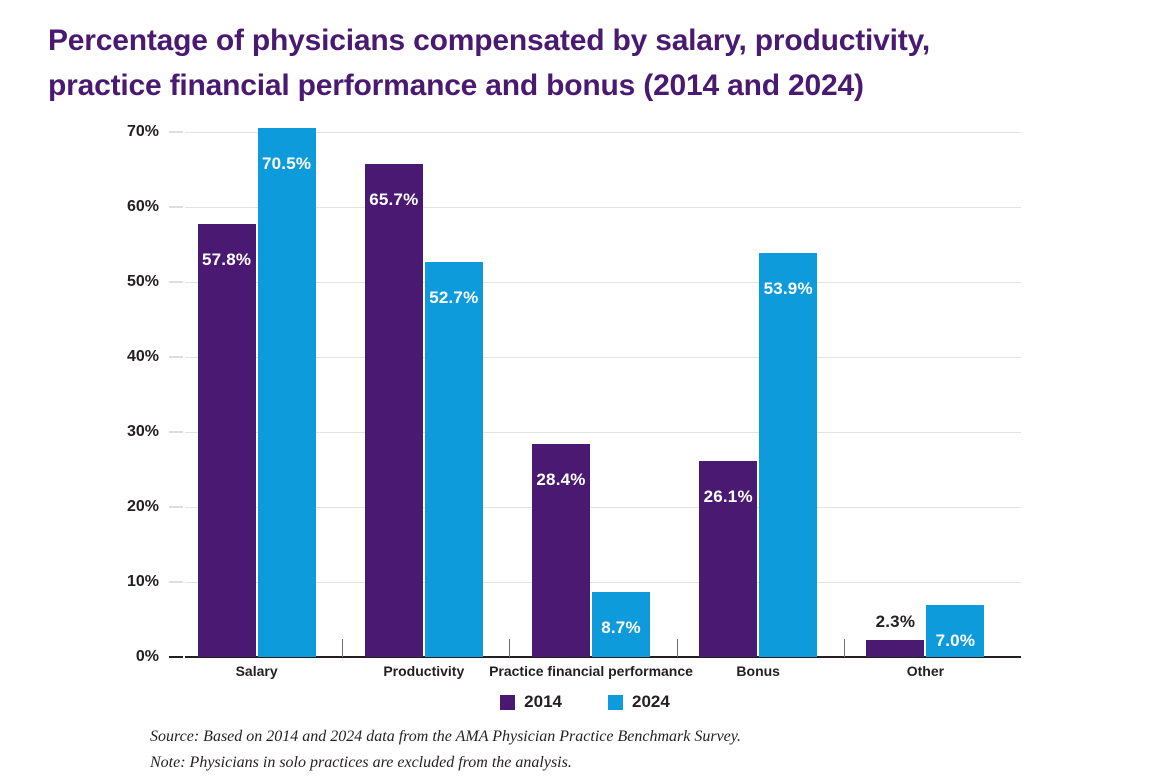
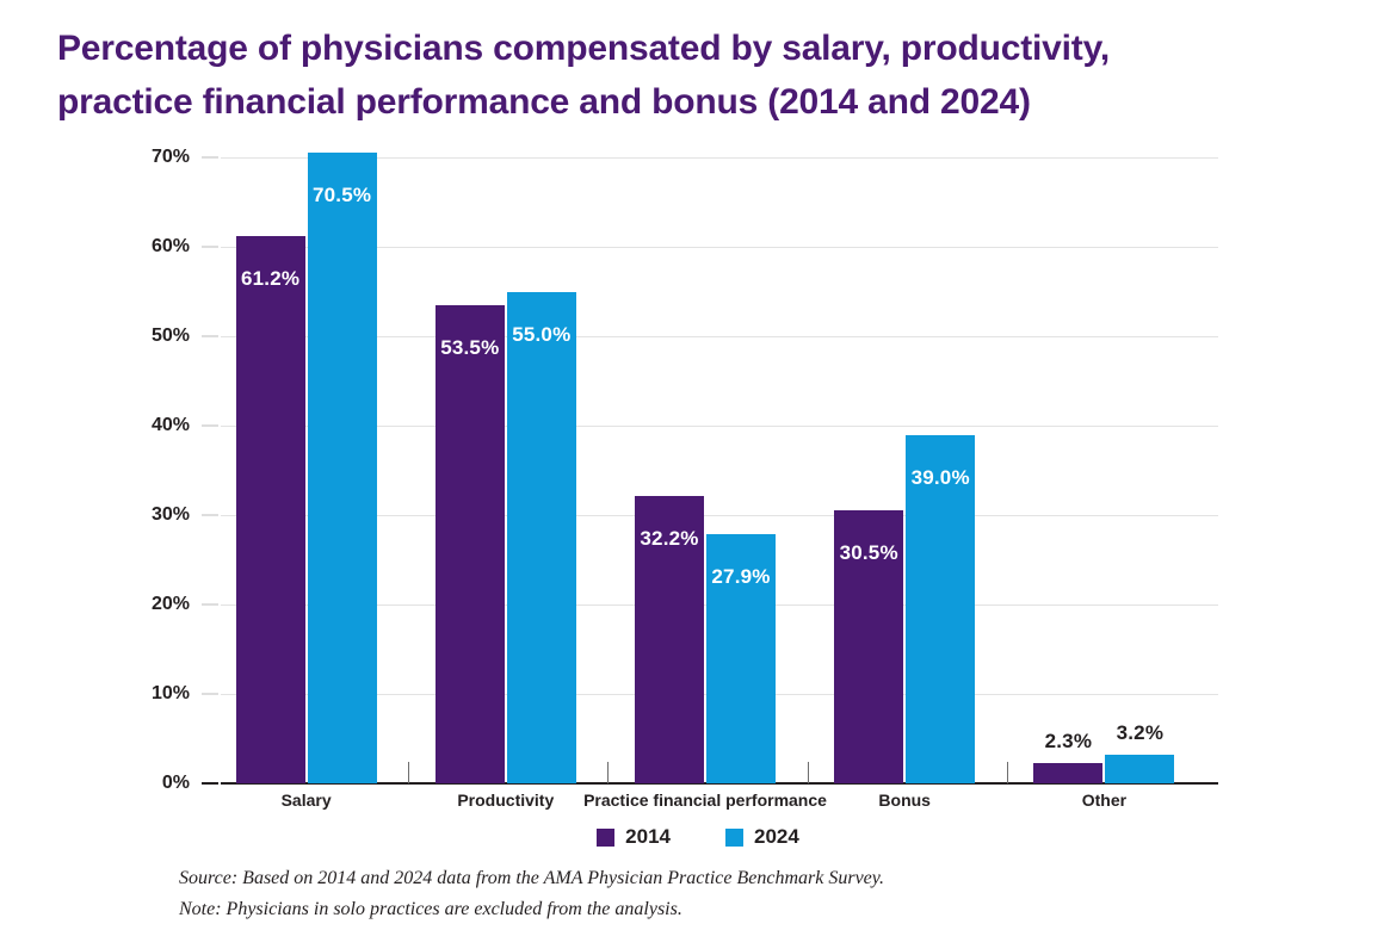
2014/Salary: 57.8% -> 61.2%
2014/Productivity: 65.7% -> 53.5%
2024/Productivity: 52.7% -> 55.0%
2014/Practice financial performance: 28.4% -> 32.2%
2024/Practice financial performance: 8.7% -> 27.9%
2014/Bonus: 26.1% -> 30.5%
2024/Bonus: 53.9% -> 39.0%
2024/Other: 7.0% -> 3.2%
